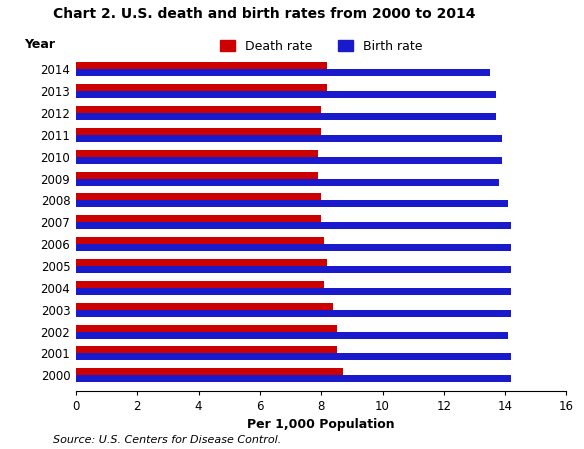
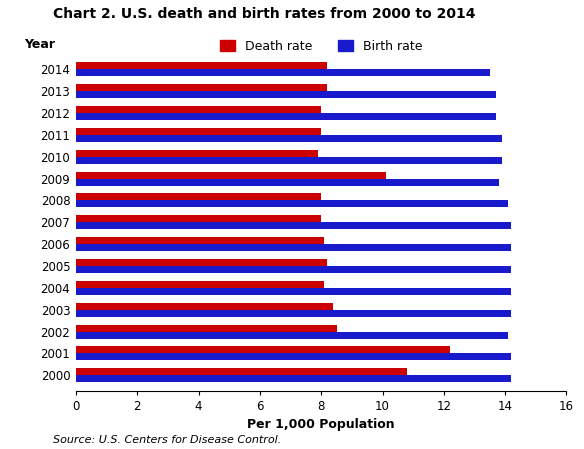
Death rate/2009: 7.9 -> 10.1
Death rate/2001: 8.5 -> 12.2
Death rate/2000: 8.7 -> 10.8
